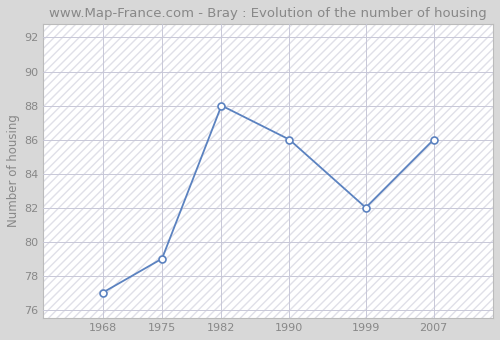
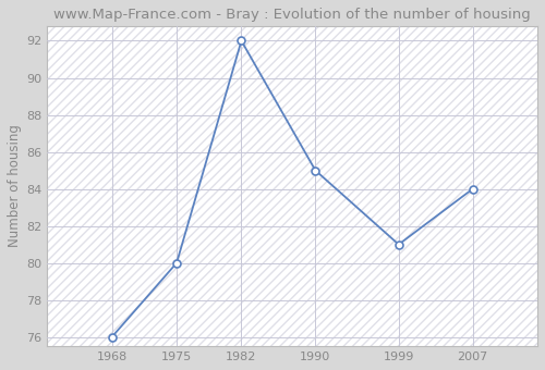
1968: 77 -> 76
1975: 79 -> 80
1982: 88 -> 92
1990: 86 -> 85
1999: 82 -> 81
2007: 86 -> 84
